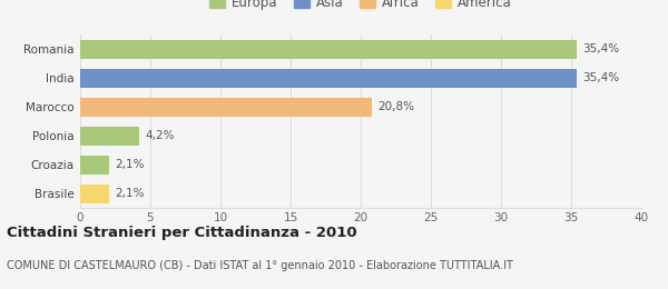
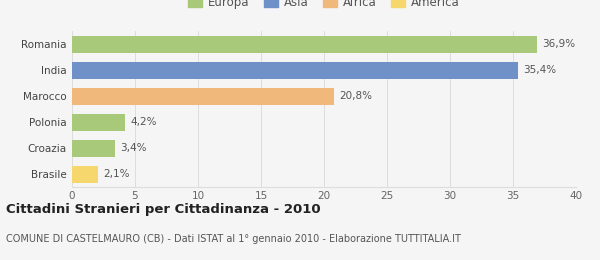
Romania: 35,4% -> 36,9%
Croazia: 2,1% -> 3,4%
